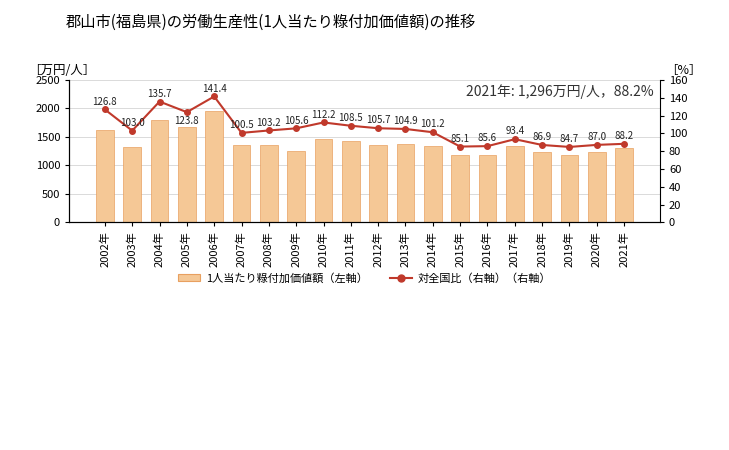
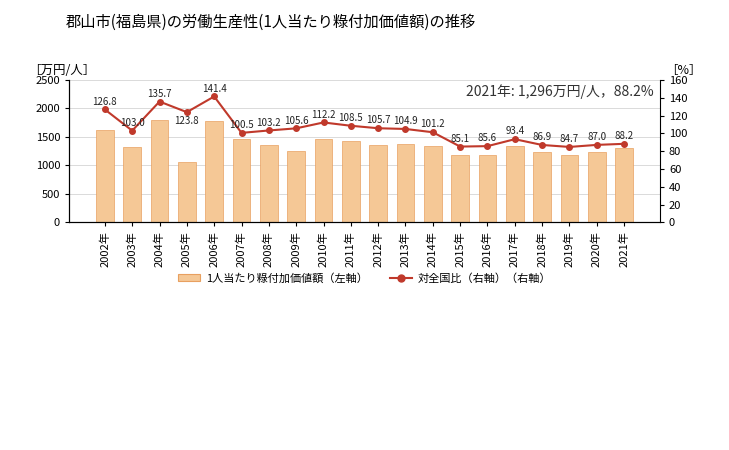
1人当たり粶付加価値額（左軸）/2005年: 1680 -> 1060
1人当たり粶付加価値額（左軸）/2006年: 1960 -> 1780
1人当たり粶付加価値額（左軸）/2007年: 1360 -> 1460
